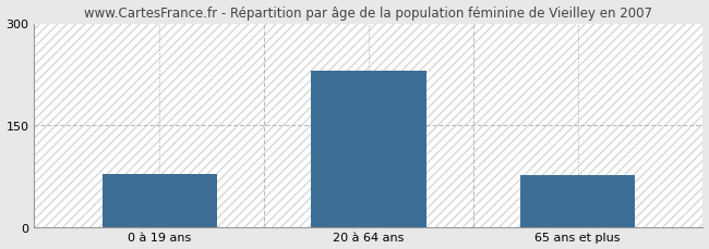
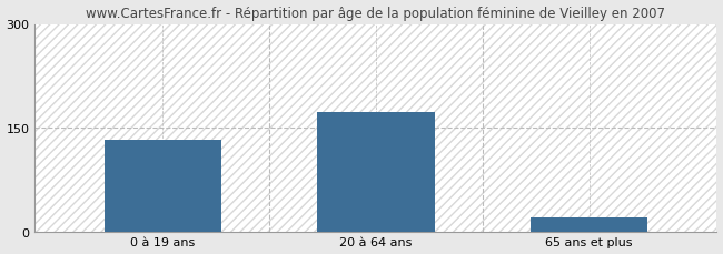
0 à 19 ans: 78 -> 133
20 à 64 ans: 230 -> 172
65 ans et plus: 76 -> 20
